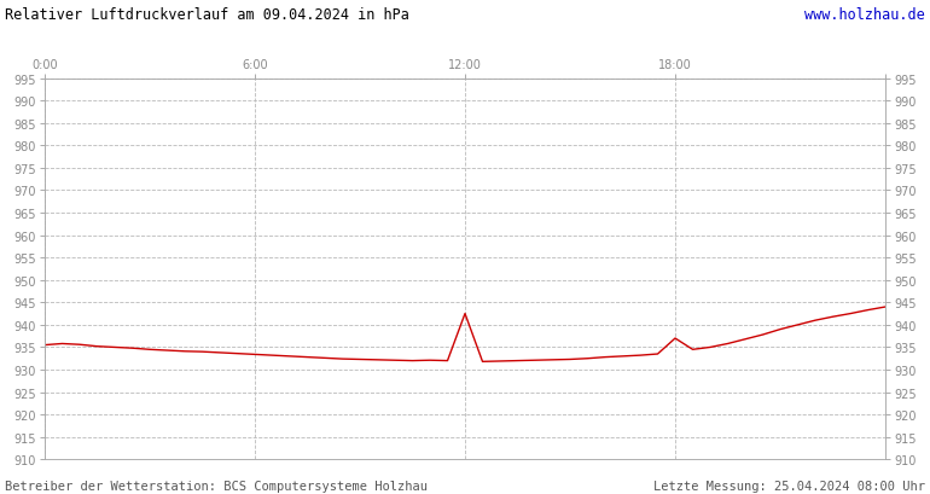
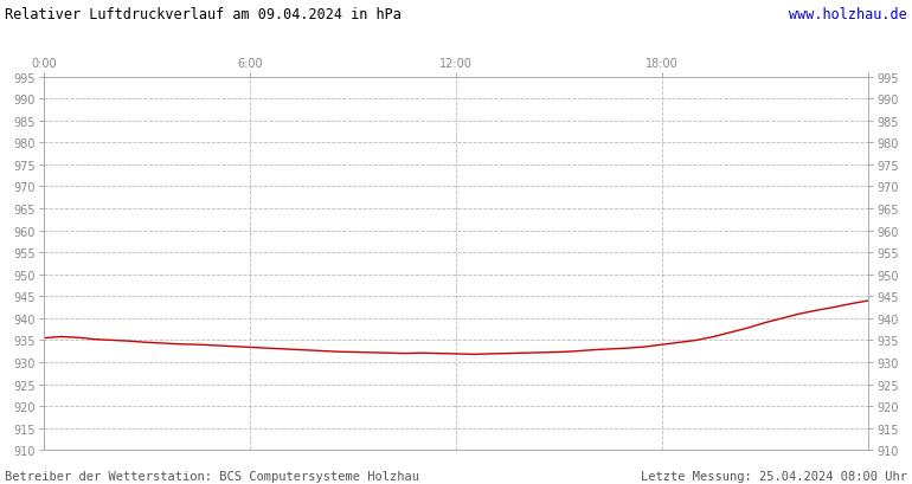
12:00: 942.5 -> 931.9
18:00: 937.0 -> 934.0
